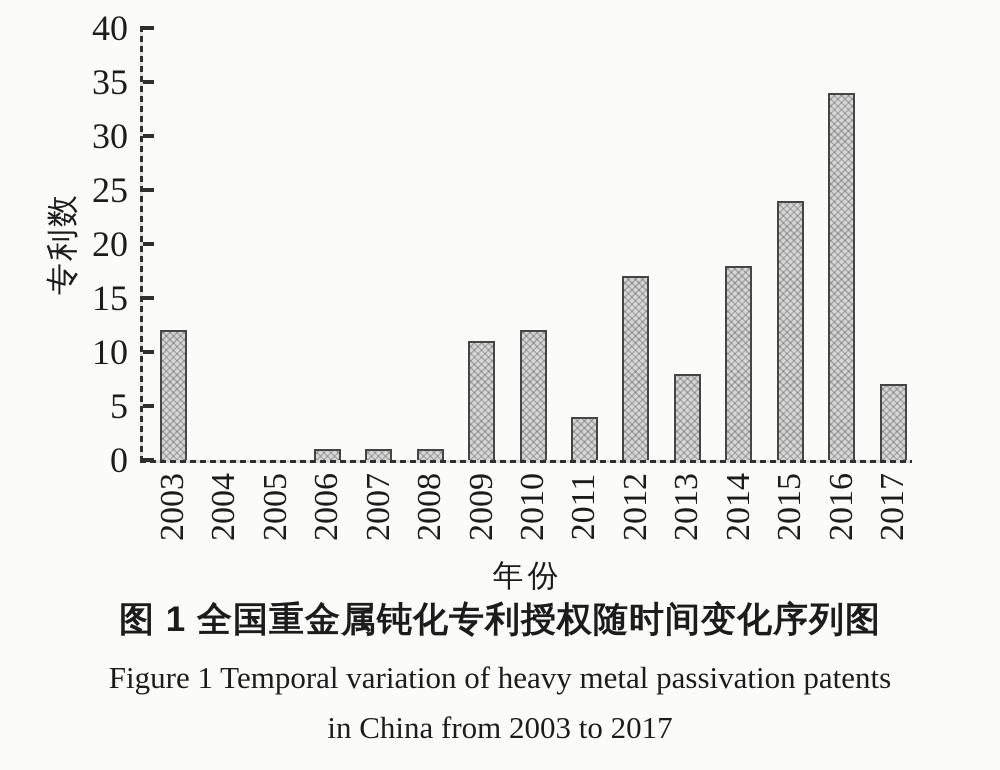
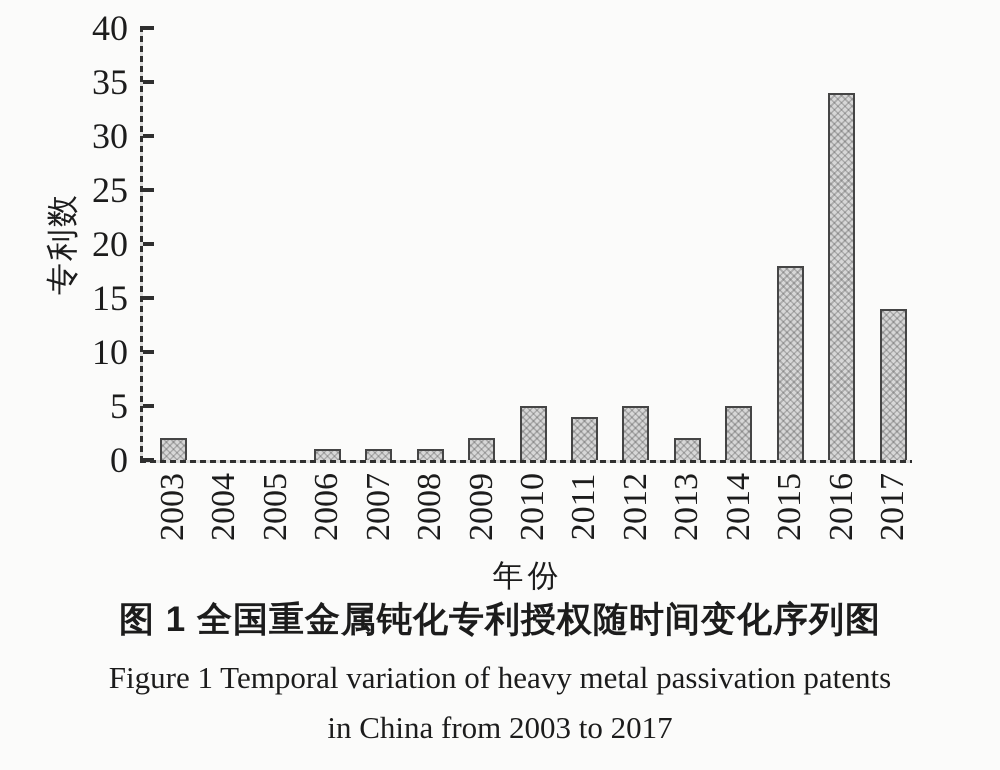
2003: 12 -> 2
2009: 11 -> 2
2010: 12 -> 5
2012: 17 -> 5
2013: 8 -> 2
2014: 18 -> 5
2015: 24 -> 18
2017: 7 -> 14
